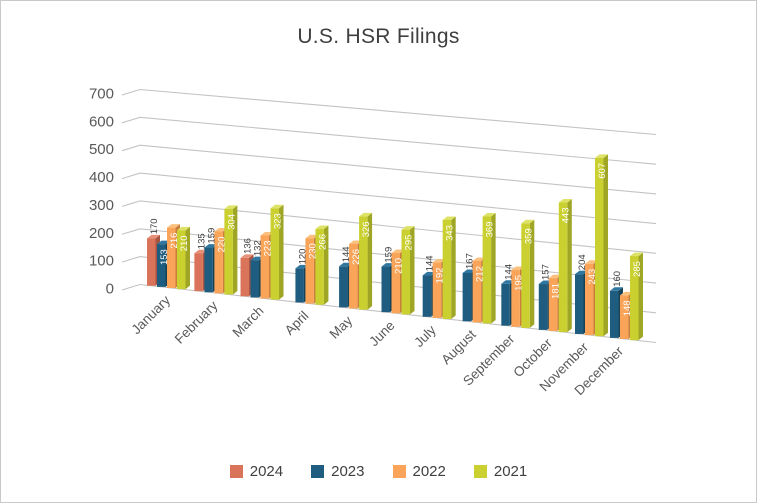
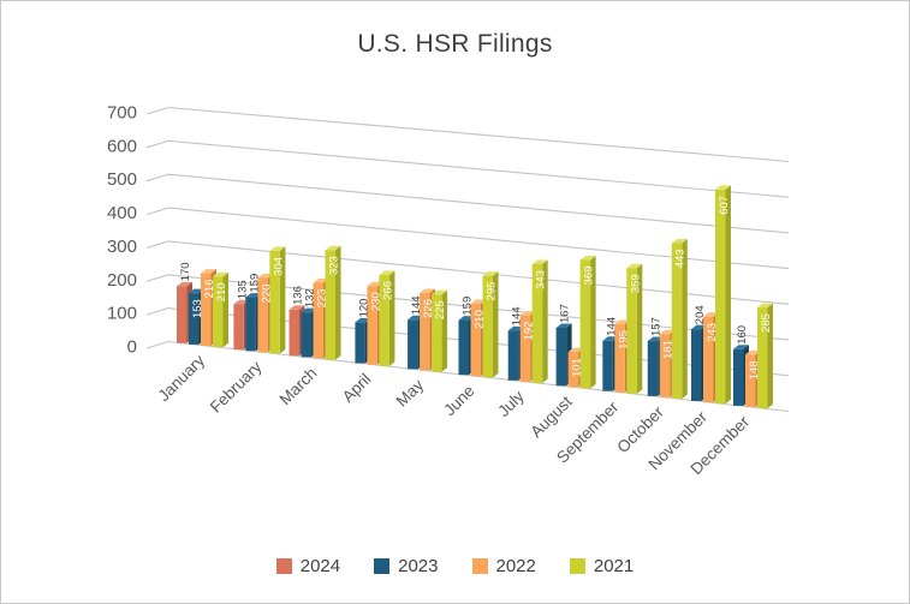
2021/May: 326 -> 225
2022/August: 212 -> 101
